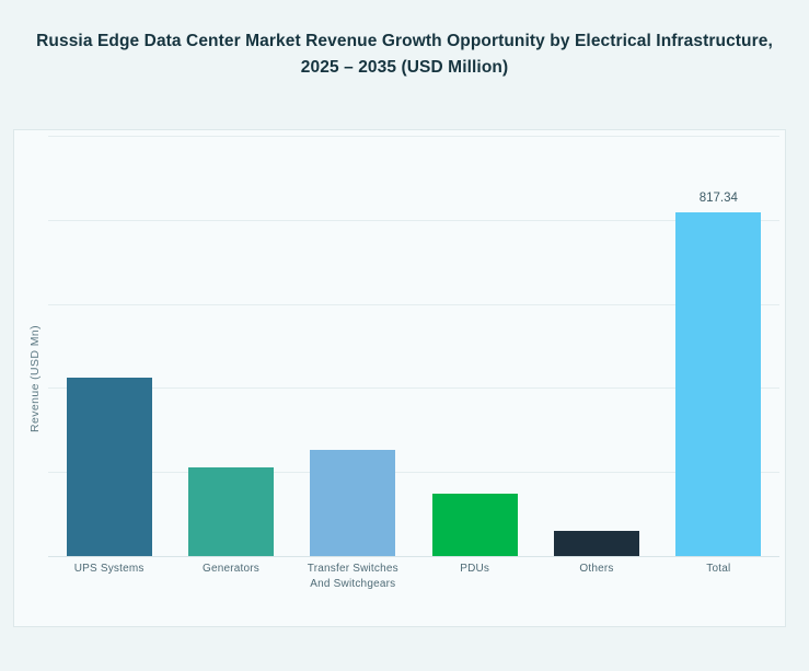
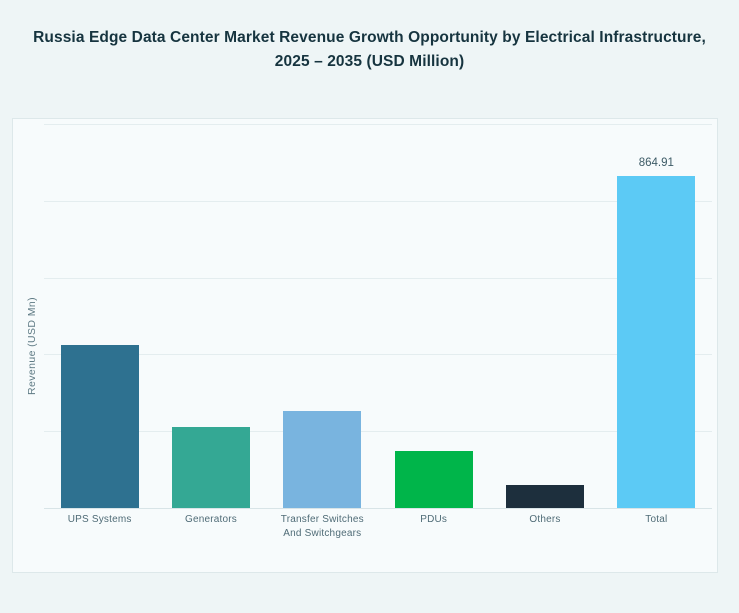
Total: 817.34 -> 864.91
